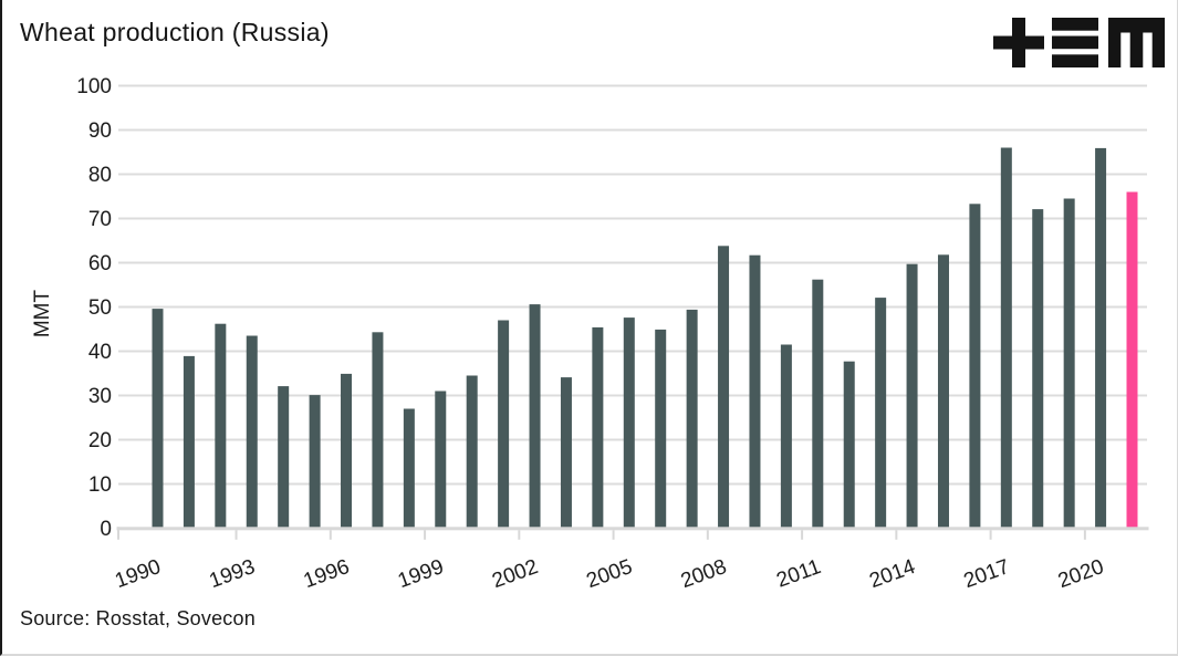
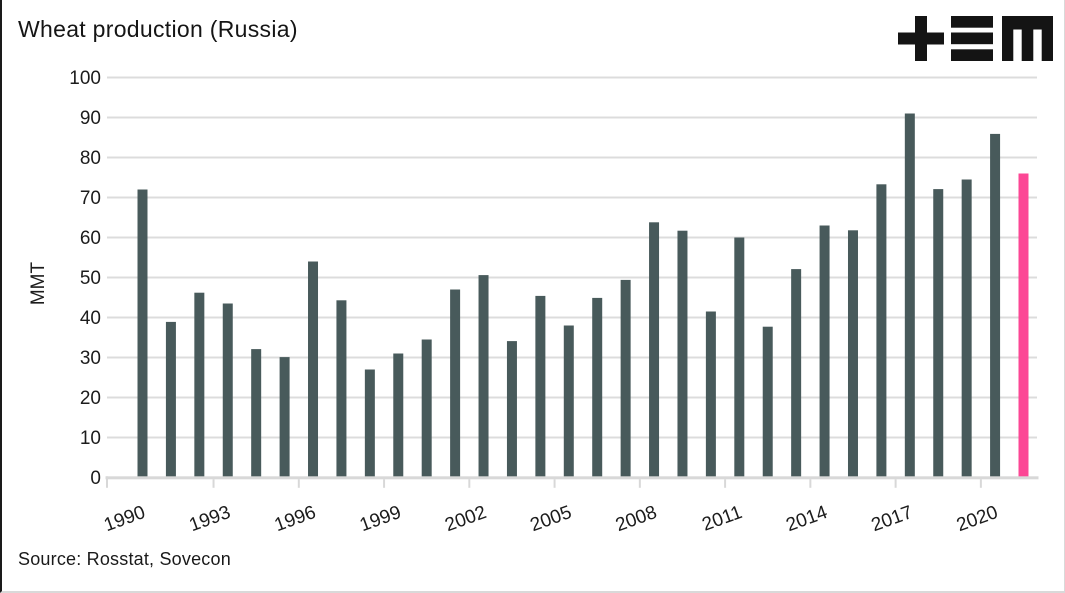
1990: 50 -> 72
1996: 35 -> 54
2005: 48 -> 38
2011: 56 -> 60
2014: 60 -> 63
2017: 86 -> 91
